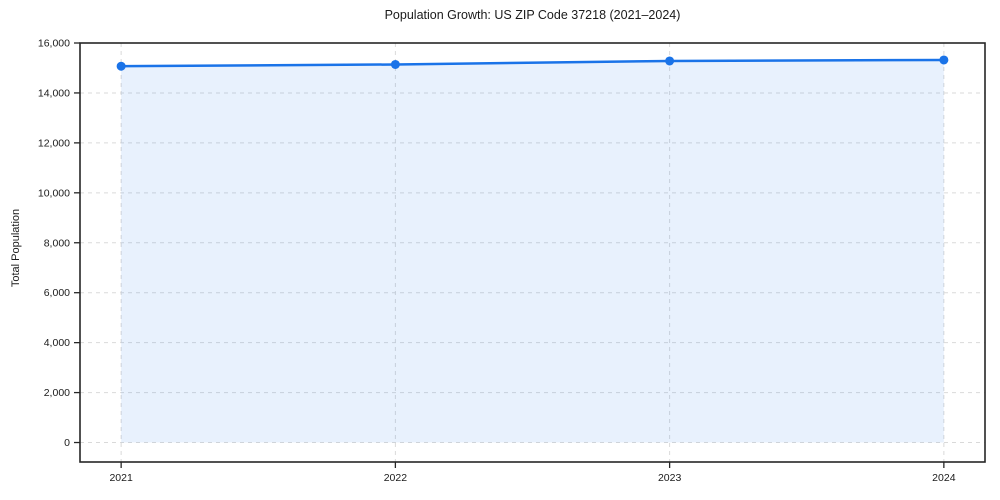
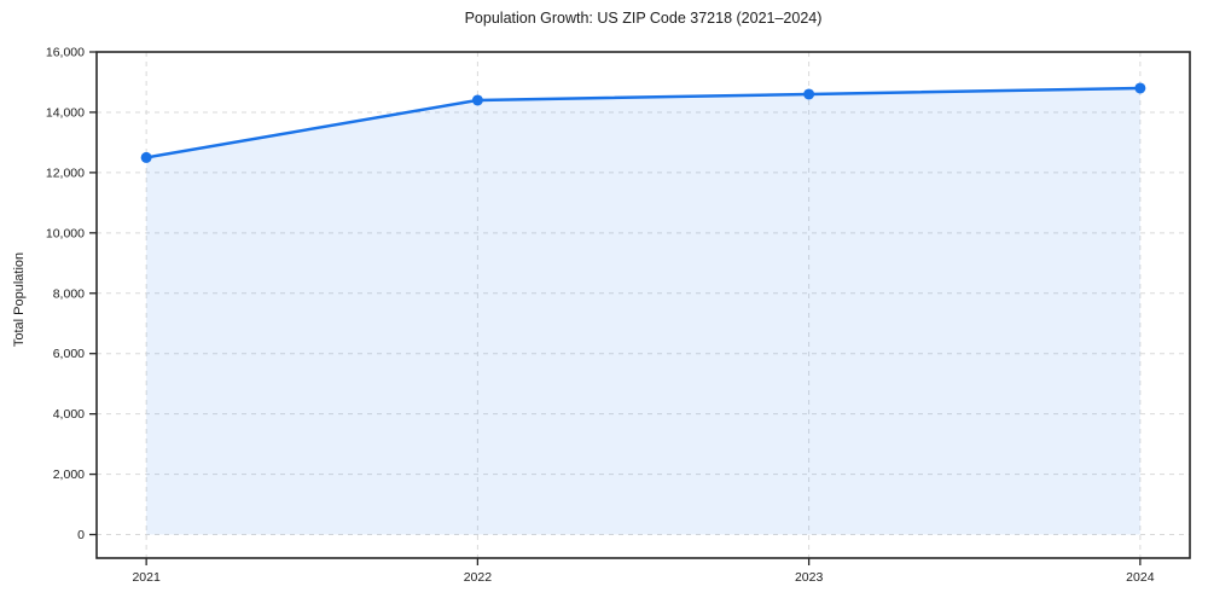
2021: 15100 -> 12500
2022: 15100 -> 14400
2023: 15300 -> 14600
2024: 15300 -> 14800
